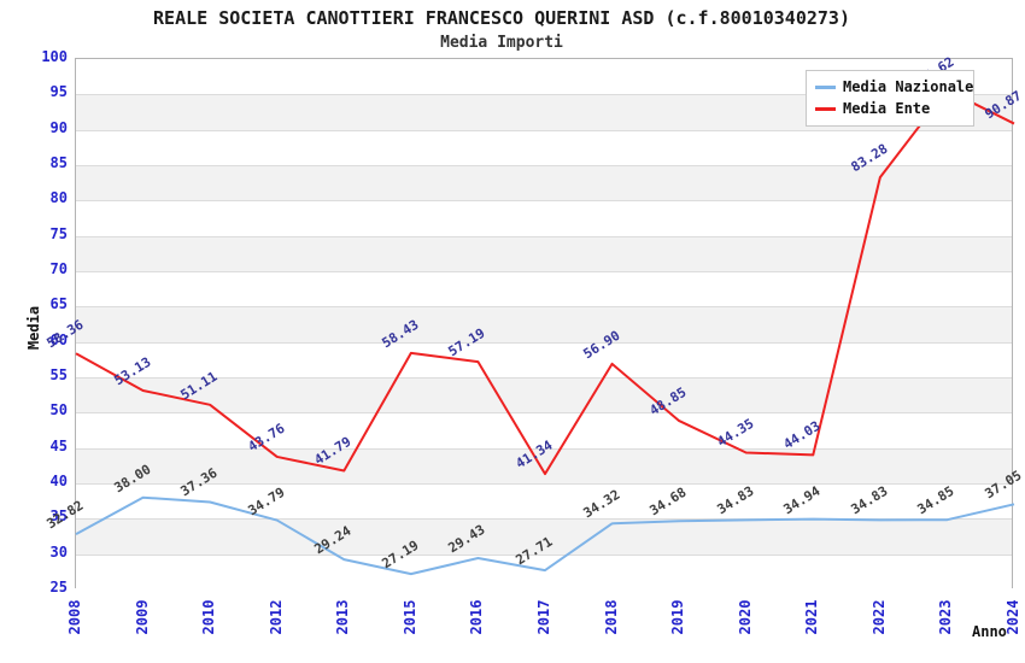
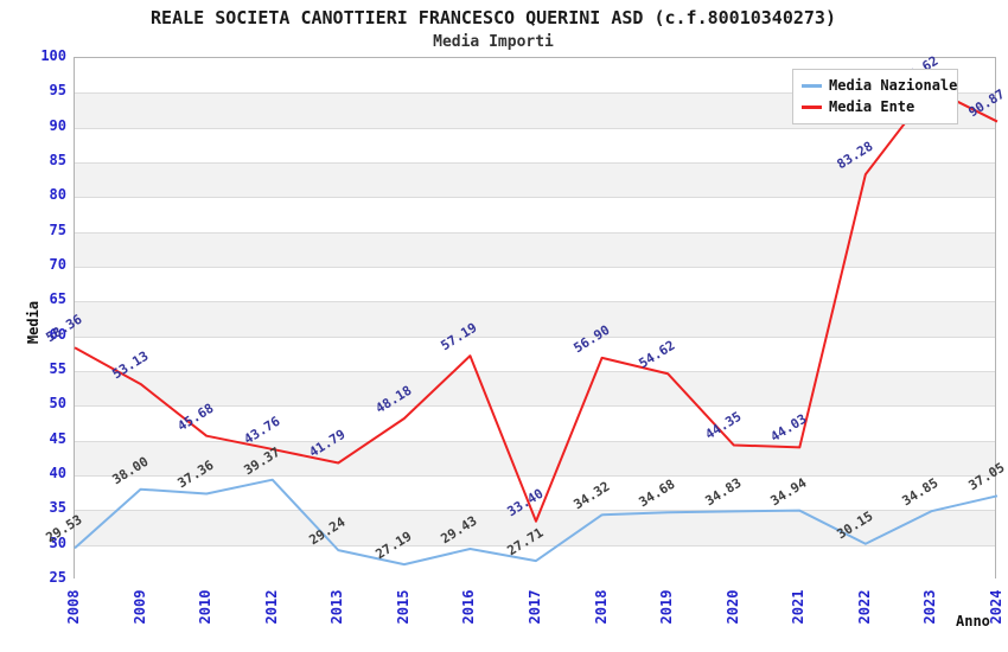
Media Nazionale/2008: 32.82 -> 29.53
Media Ente/2010: 51.11 -> 45.68
Media Nazionale/2012: 34.79 -> 39.37
Media Ente/2015: 58.43 -> 48.18
Media Ente/2017: 41.34 -> 33.40
Media Ente/2019: 48.85 -> 54.62
Media Nazionale/2022: 34.83 -> 30.15
